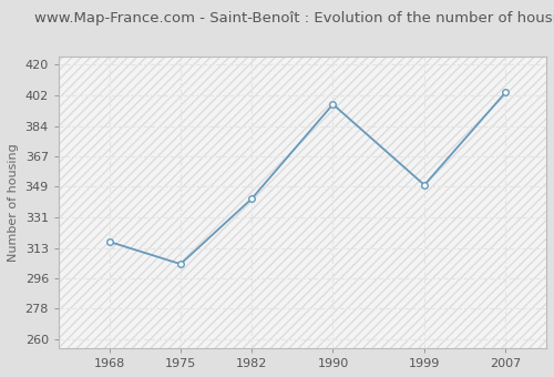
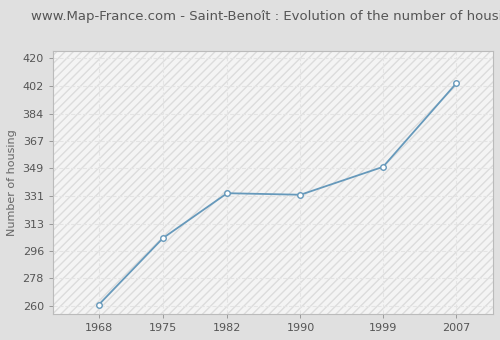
1968: 317 -> 261
1982: 342 -> 333
1990: 397 -> 332
